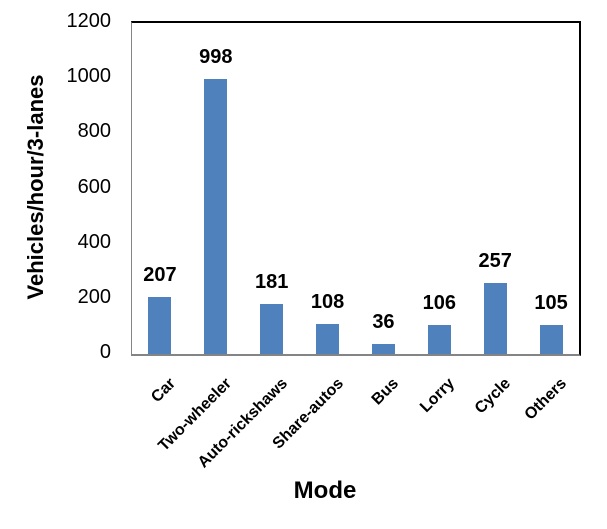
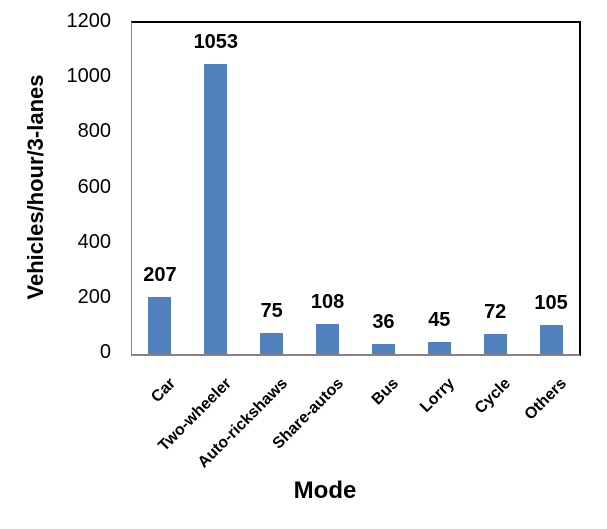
Two-wheeler: 998 -> 1053
Auto-rickshaws: 181 -> 75
Lorry: 106 -> 45
Cycle: 257 -> 72
